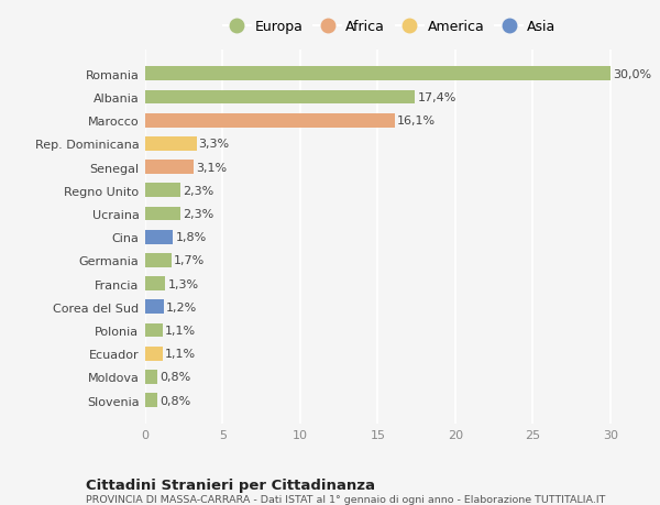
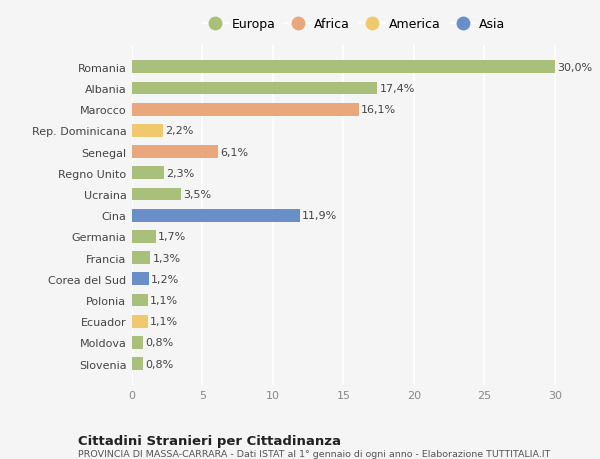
Rep. Dominicana: 3,3% -> 2,2%
Senegal: 3,1% -> 6,1%
Ucraina: 2,3% -> 3,5%
Cina: 1,8% -> 11,9%
